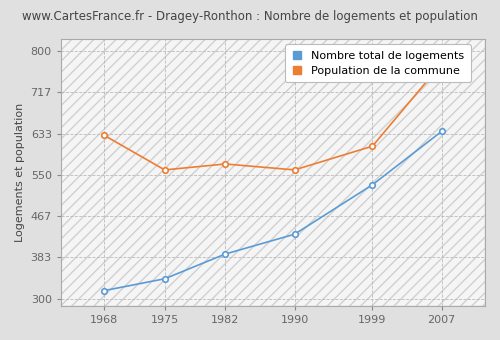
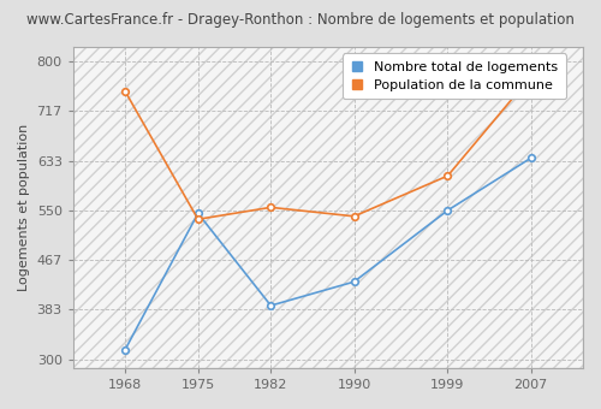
Population de la commune/1968: 630 -> 750
Nombre total de logements/1975: 340 -> 545
Population de la commune/1975: 560 -> 535
Population de la commune/1982: 572 -> 555
Population de la commune/1990: 560 -> 540
Nombre total de logements/1999: 530 -> 550
